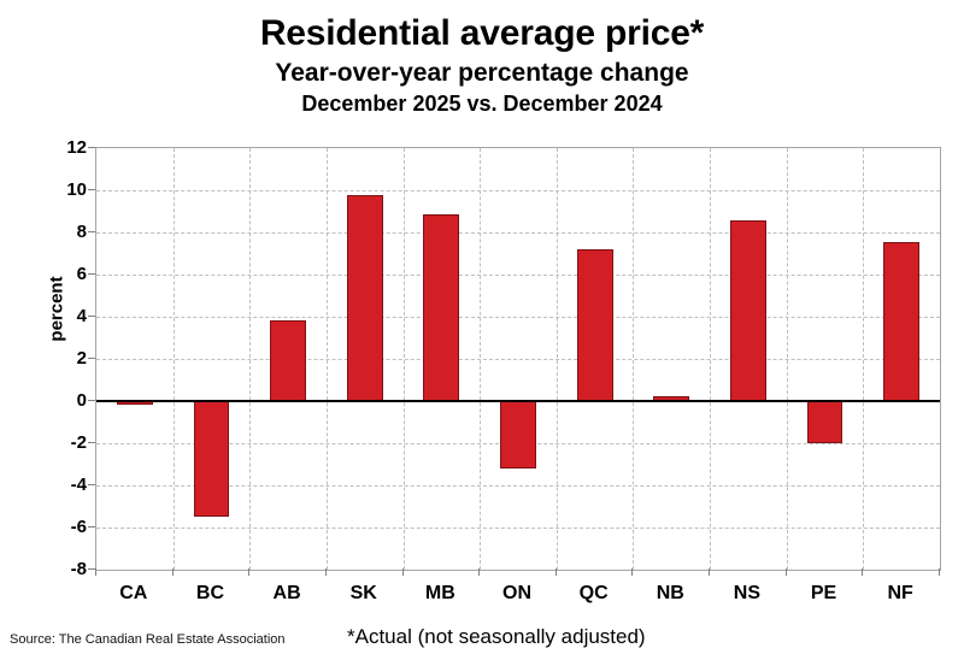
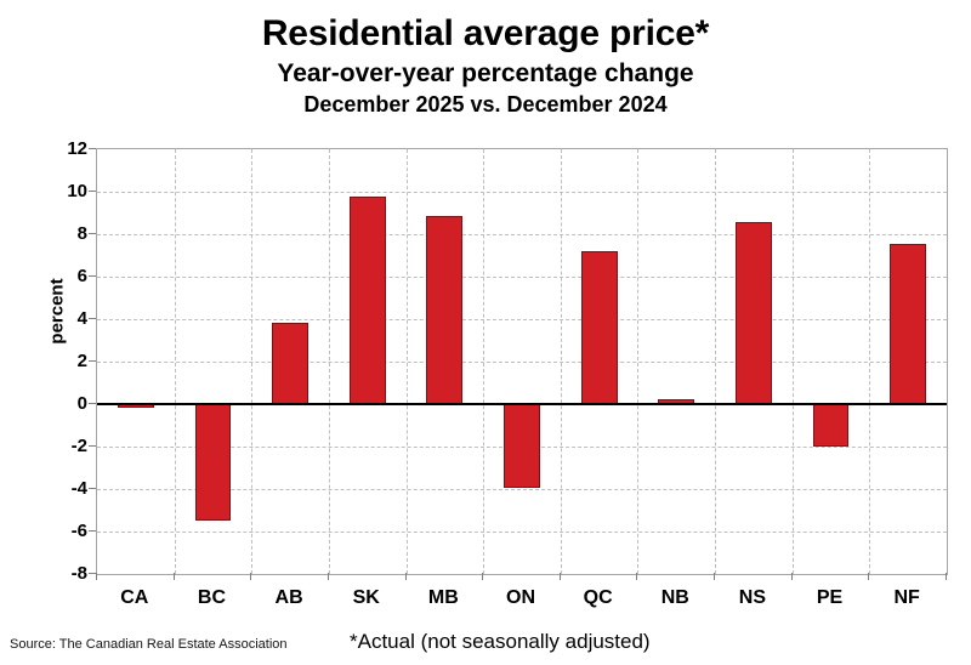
ON: -3.2 -> -4.0
